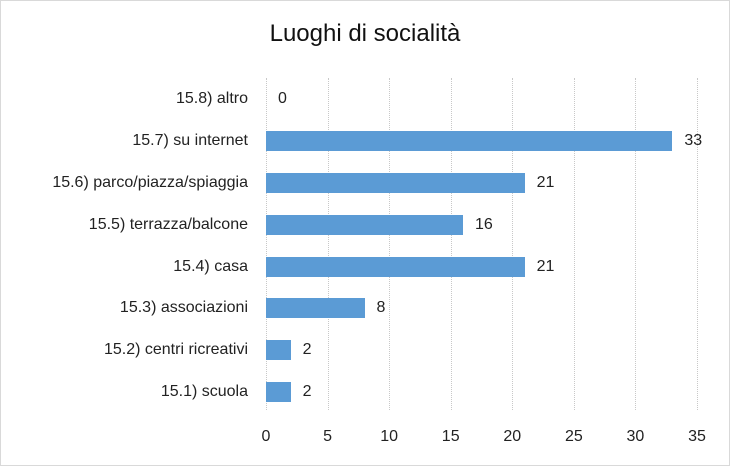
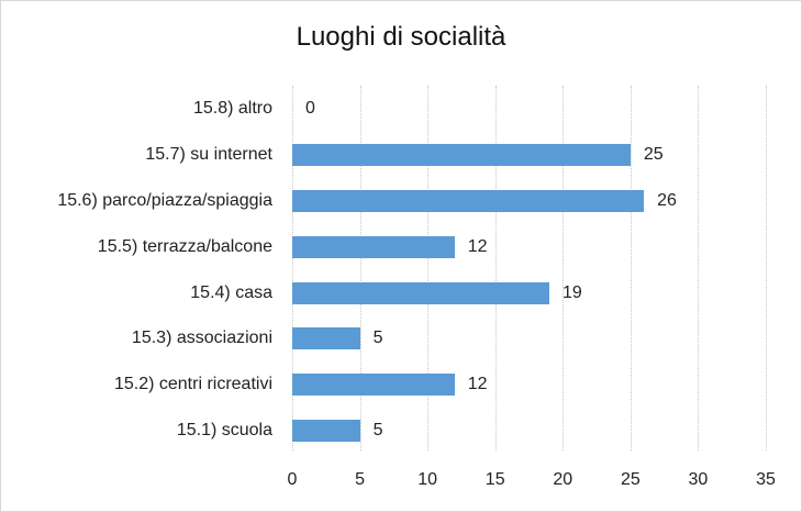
15.7) su internet: 33 -> 25
15.6) parco/piazza/spiaggia: 21 -> 26
15.5) terrazza/balcone: 16 -> 12
15.4) casa: 21 -> 19
15.3) associazioni: 8 -> 5
15.2) centri ricreativi: 2 -> 12
15.1) scuola: 2 -> 5
